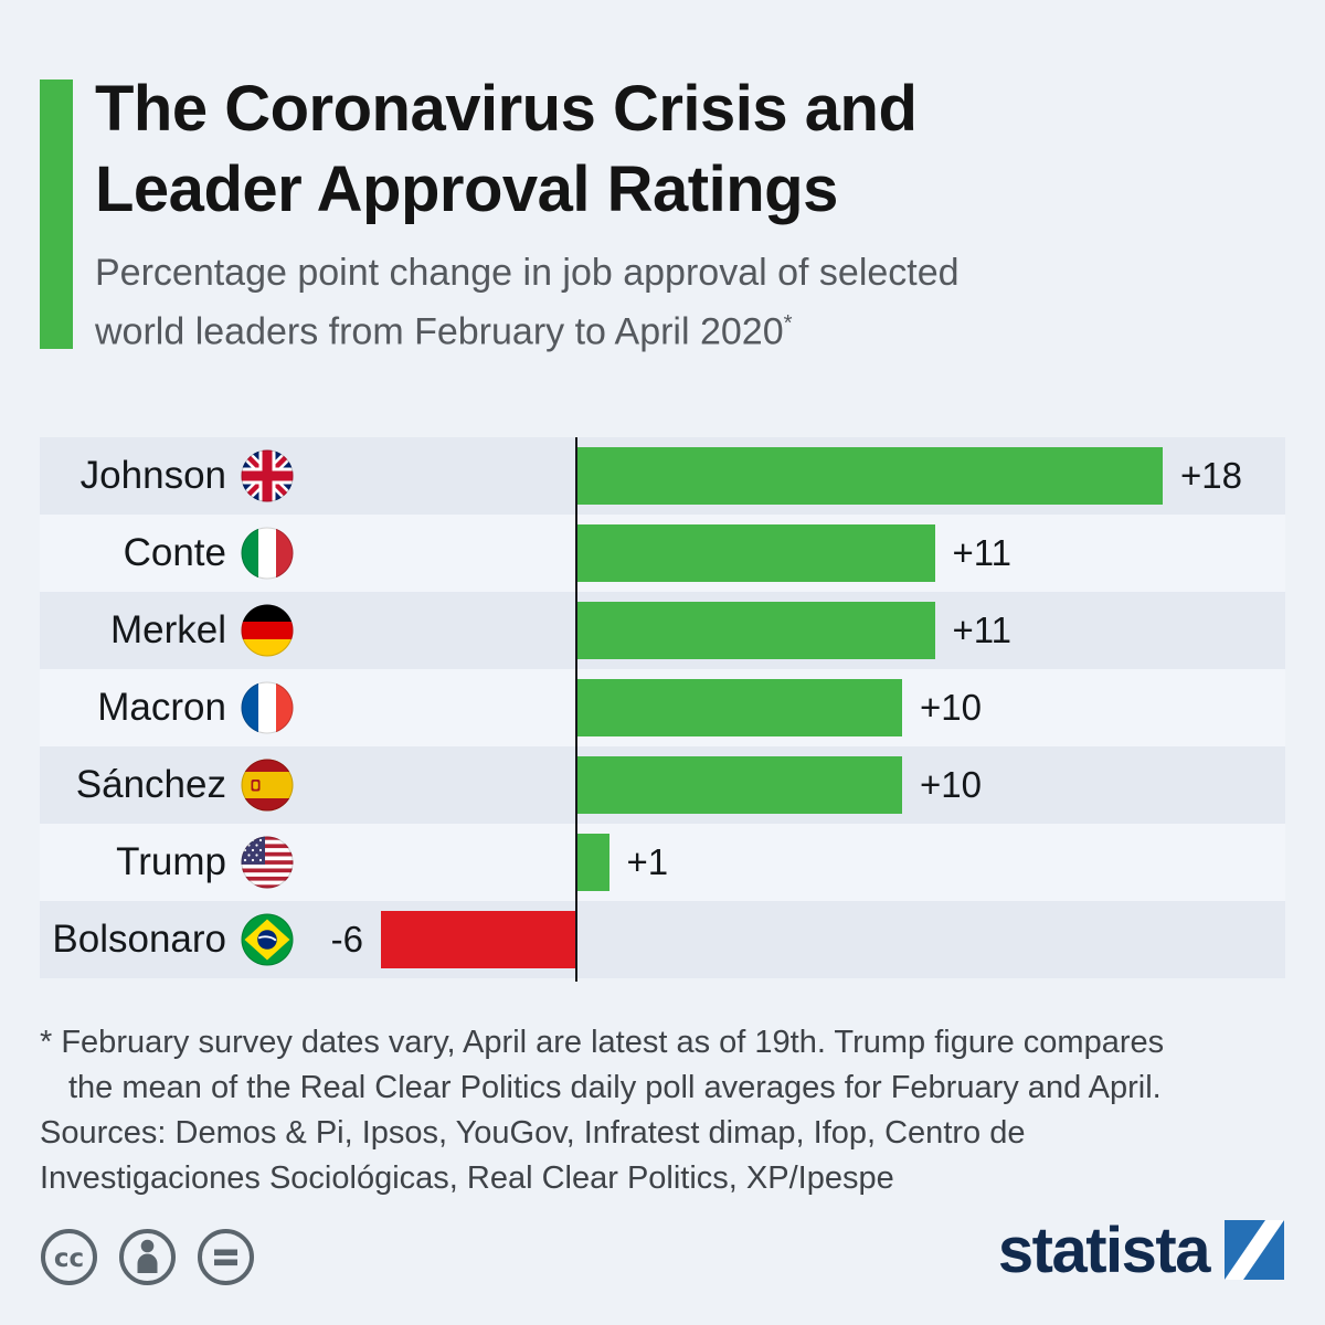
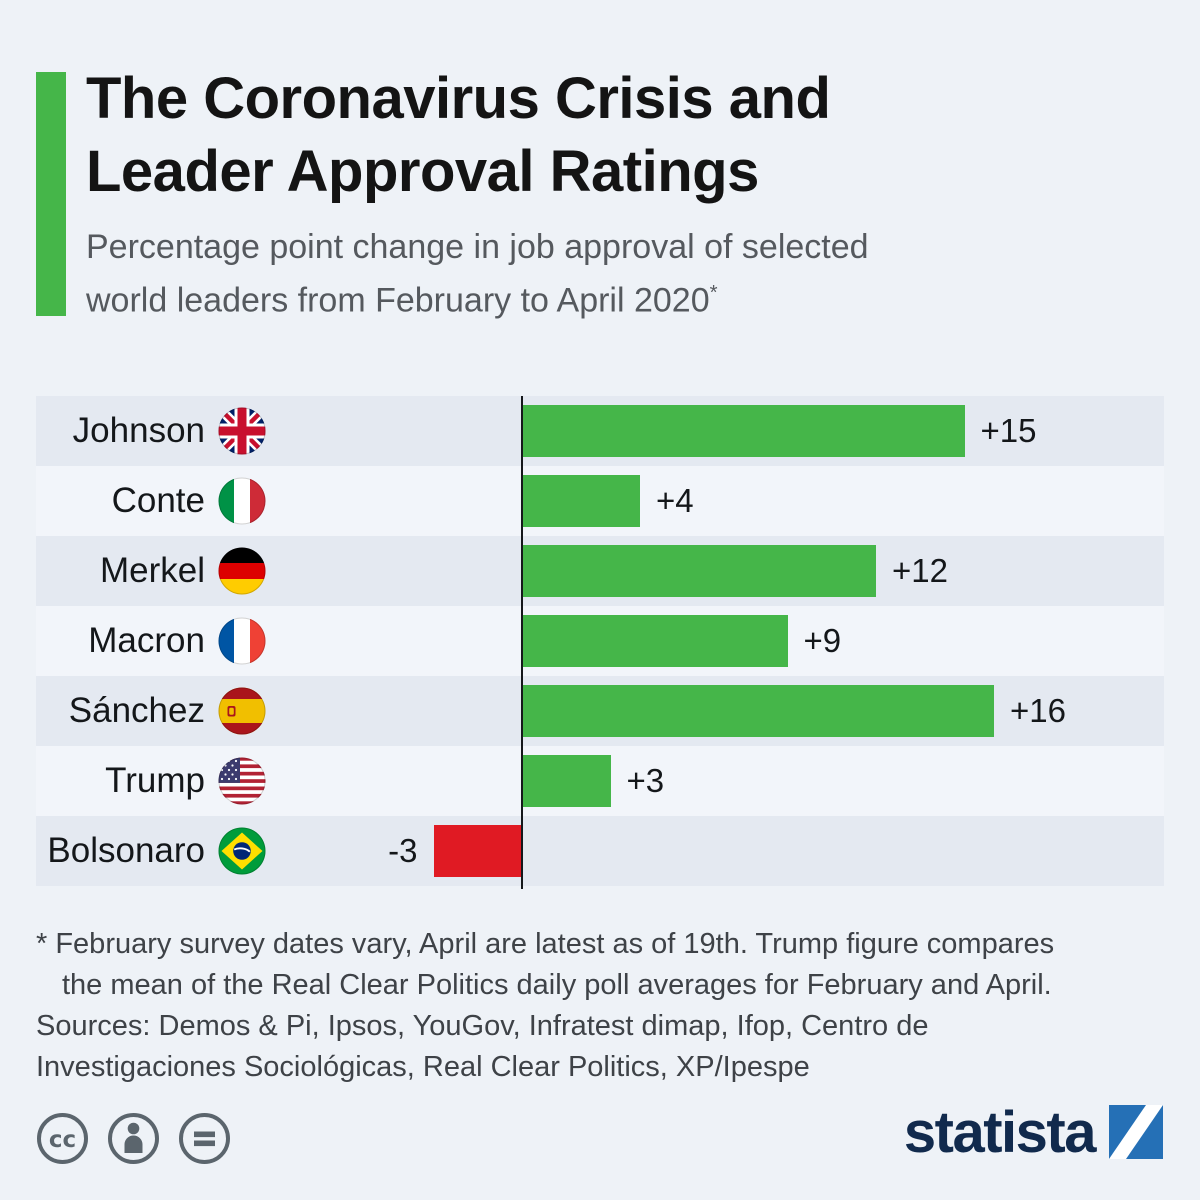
Johnson: +18 -> +15
Conte: +11 -> +4
Merkel: +11 -> +12
Macron: +10 -> +9
Sánchez: +10 -> +16
Trump: +1 -> +3
Bolsonaro: -6 -> -3
